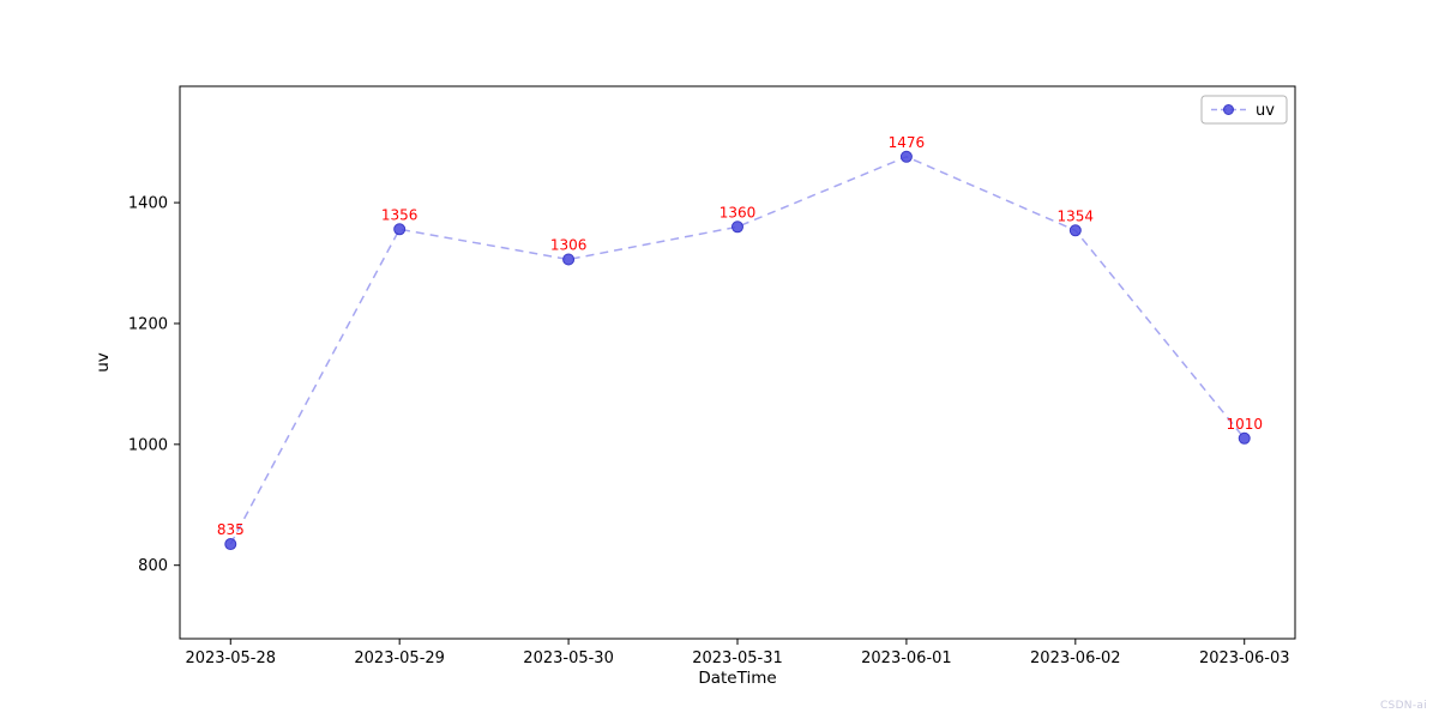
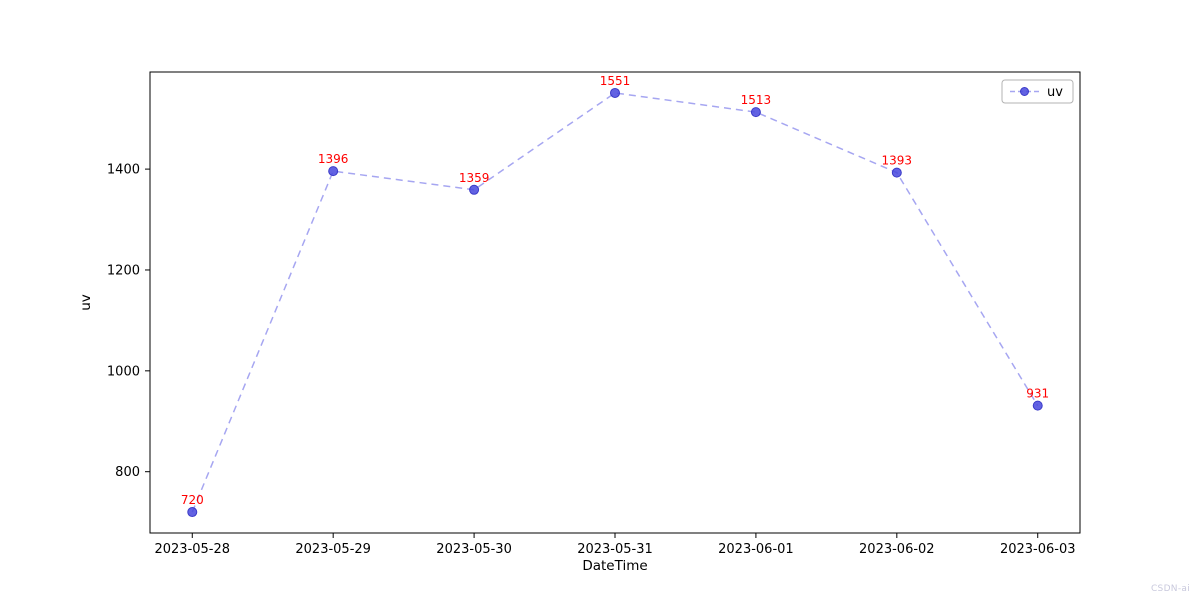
2023-05-28: 835 -> 720
2023-05-29: 1356 -> 1396
2023-05-30: 1306 -> 1359
2023-05-31: 1360 -> 1551
2023-06-01: 1476 -> 1513
2023-06-02: 1354 -> 1393
2023-06-03: 1010 -> 931
